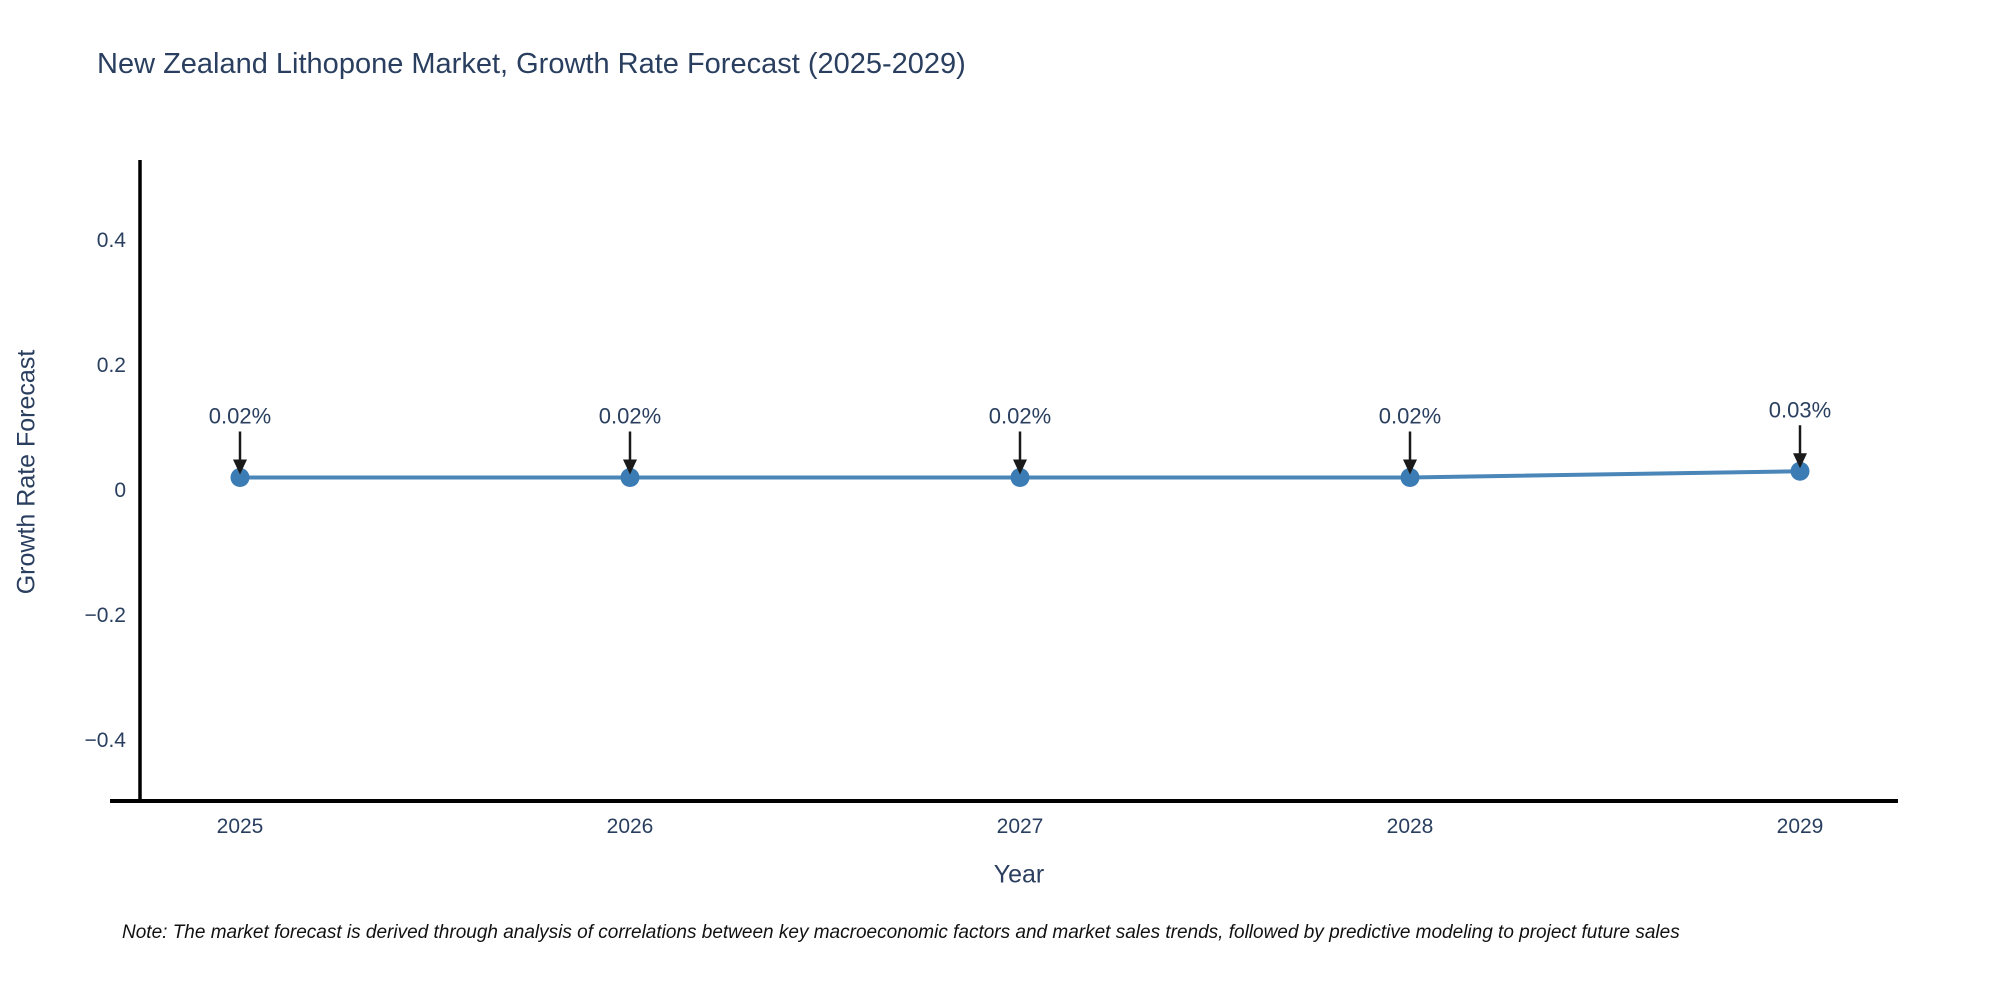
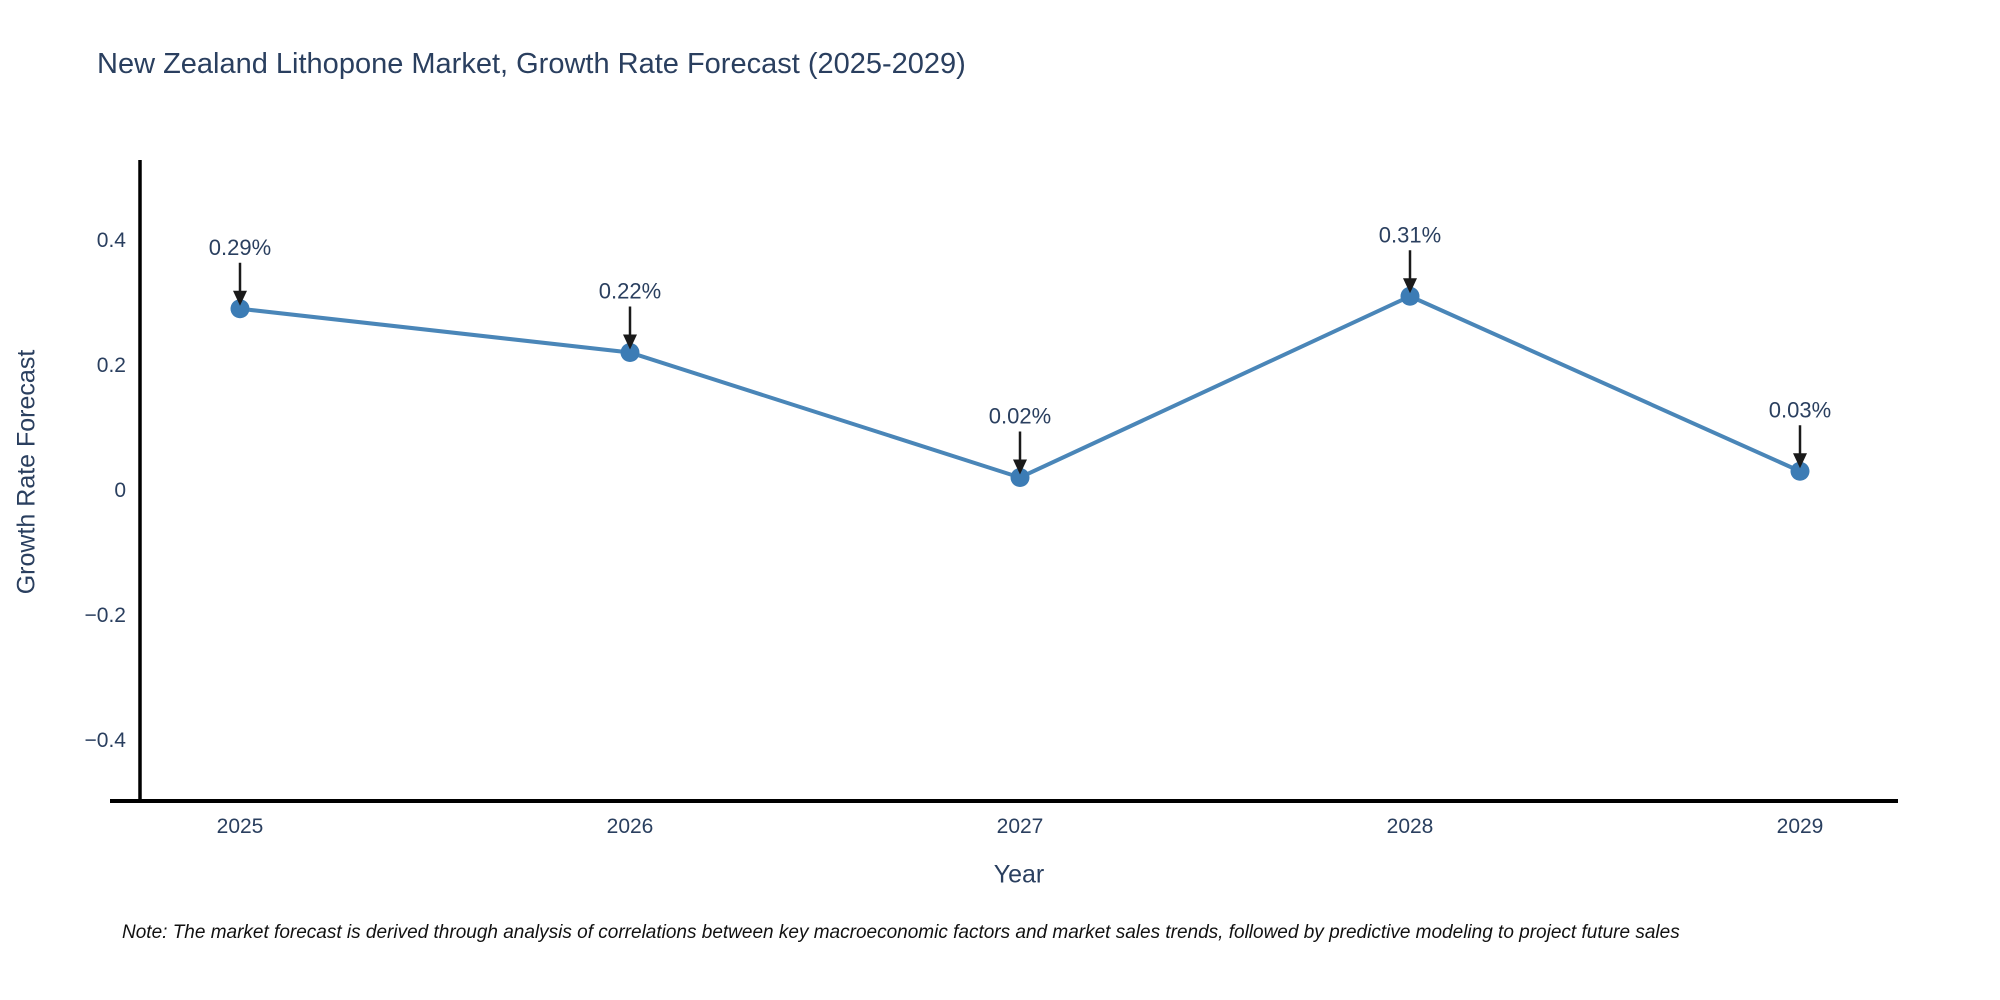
2025: 0.02% -> 0.29%
2026: 0.02% -> 0.22%
2028: 0.02% -> 0.31%
